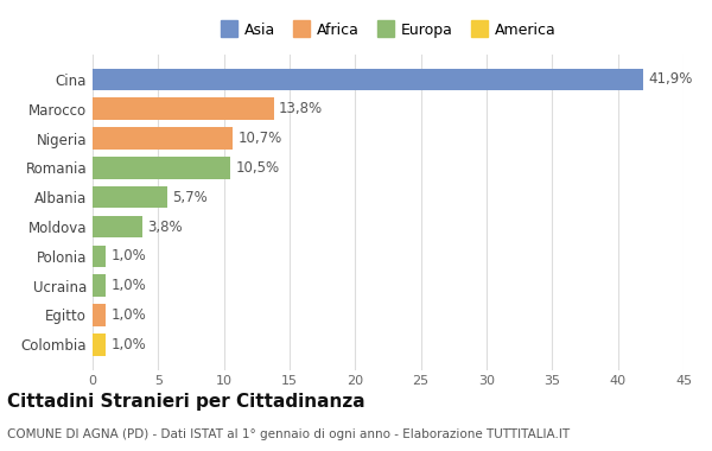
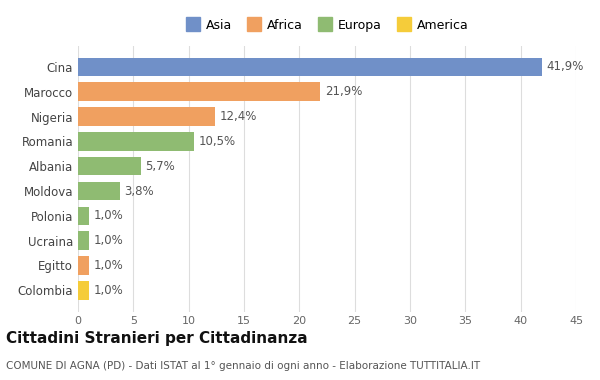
Marocco: 13,8% -> 21,9%
Nigeria: 10,7% -> 12,4%
